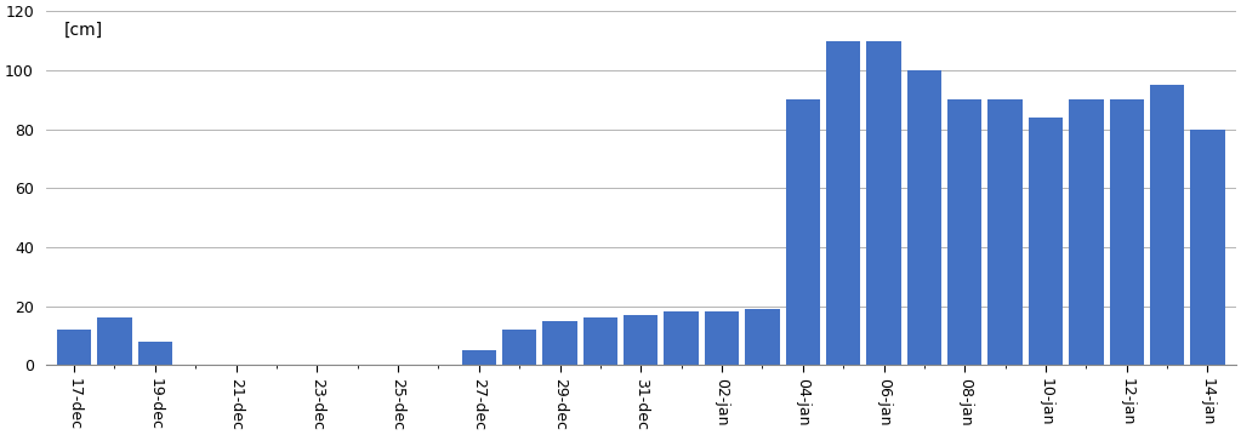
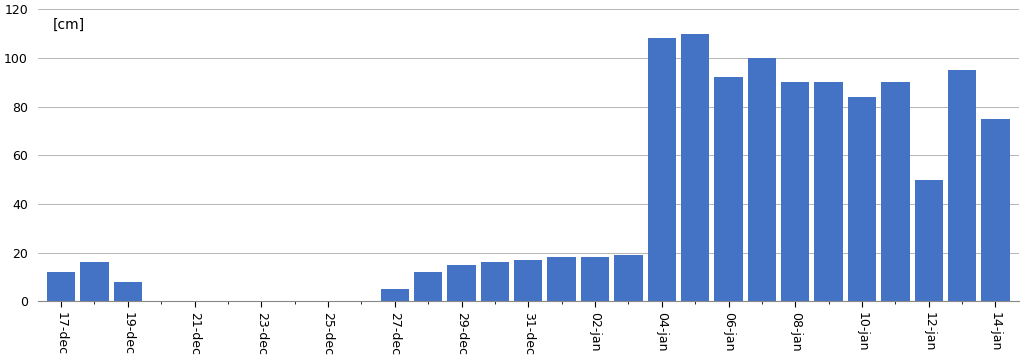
04-jan: 90 -> 108
06-jan: 110 -> 92
12-jan: 90 -> 50
14-jan: 80 -> 75
